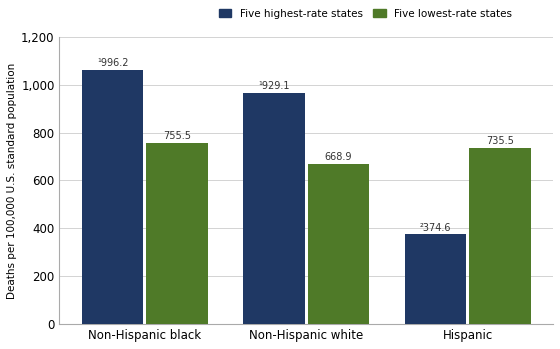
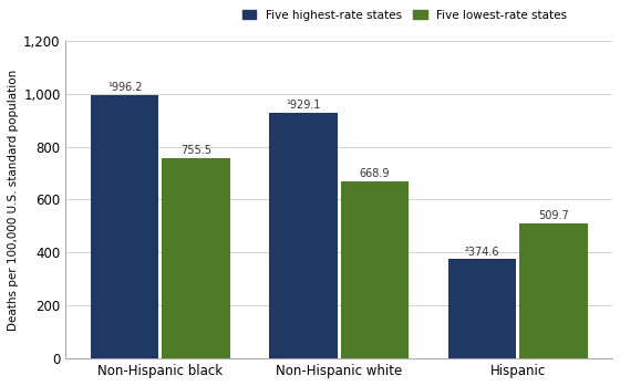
Five highest-rate states/Non-Hispanic black: 1,060 -> 996
Five highest-rate states/Non-Hispanic white: 965 -> 929
Five lowest-rate states/Hispanic: 735.5 -> 509.7
